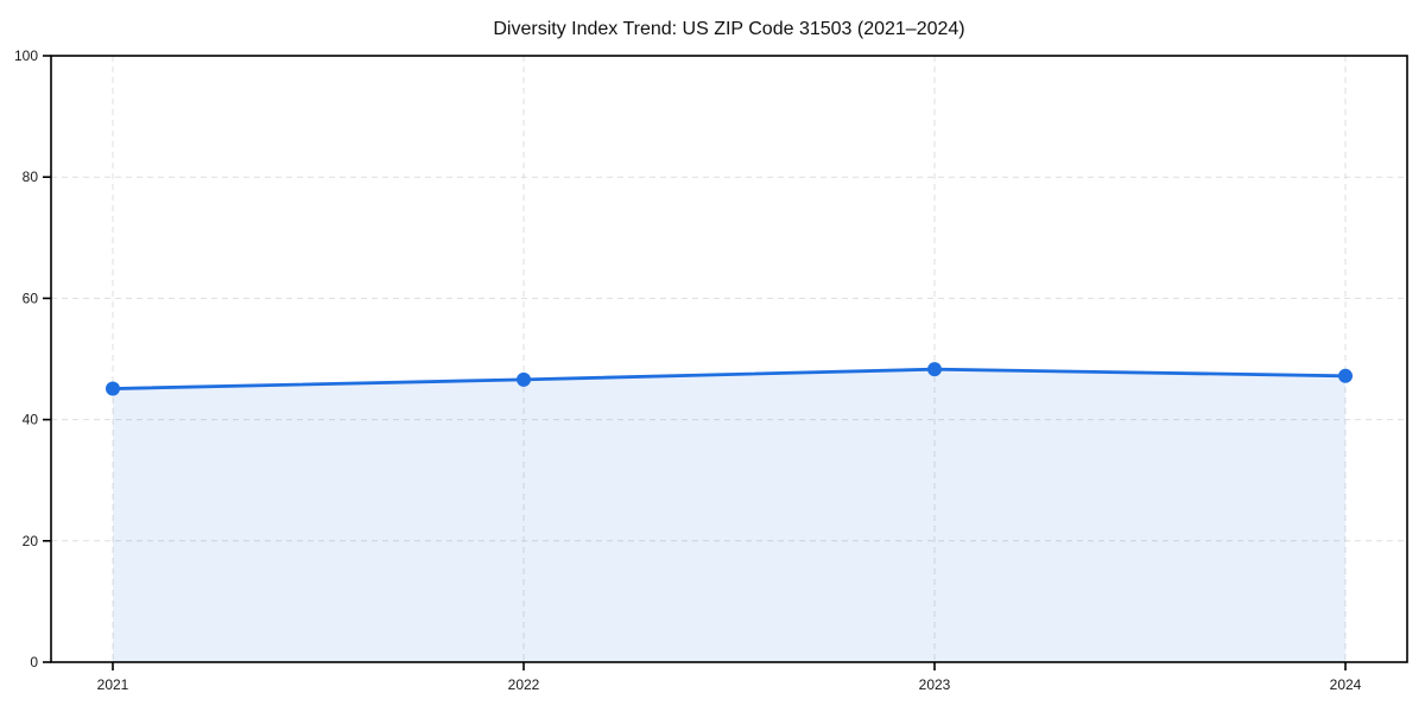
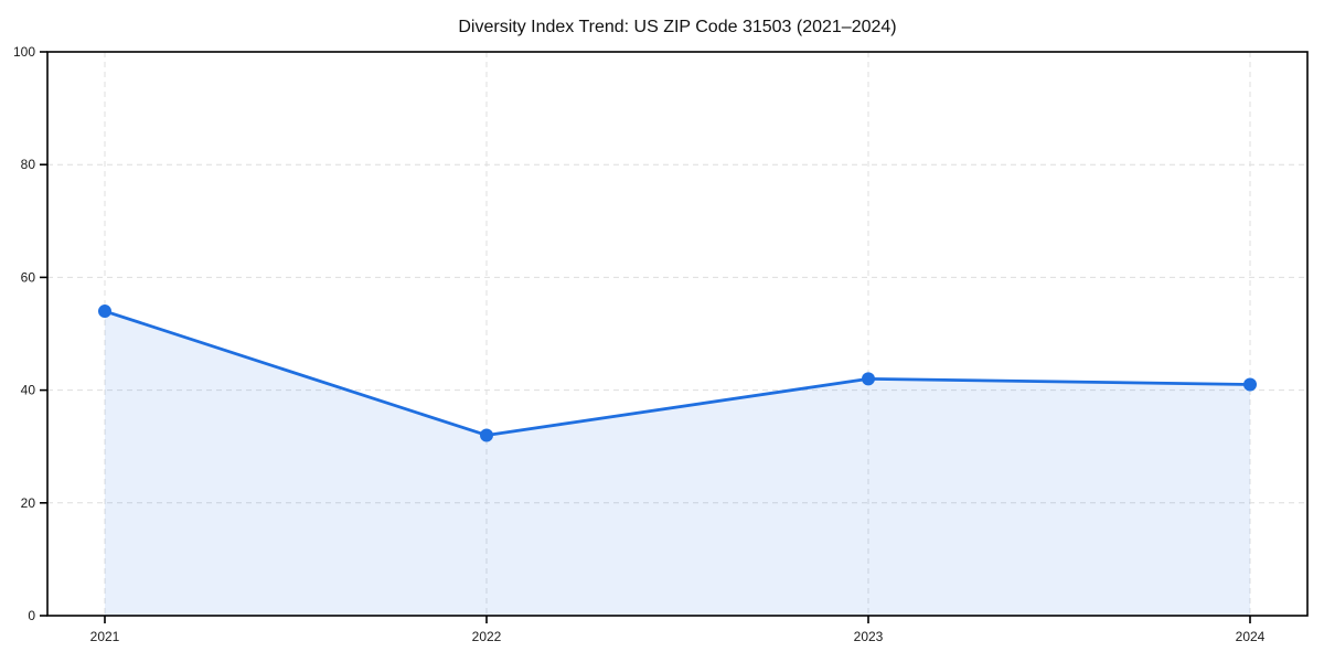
2021: 45 -> 54
2022: 47 -> 32
2023: 48 -> 42
2024: 47 -> 41
